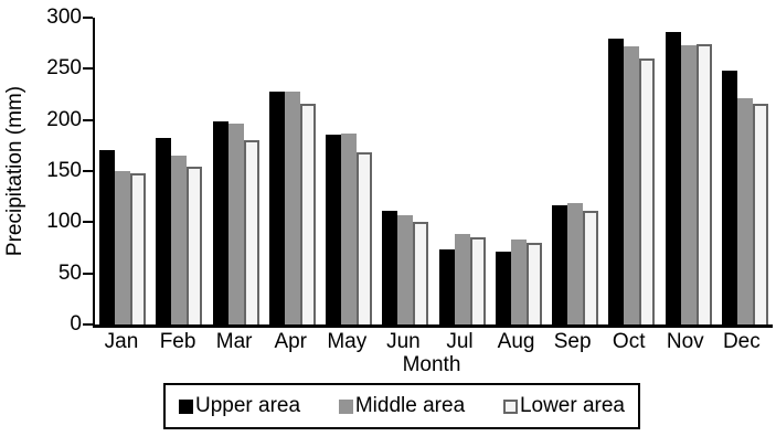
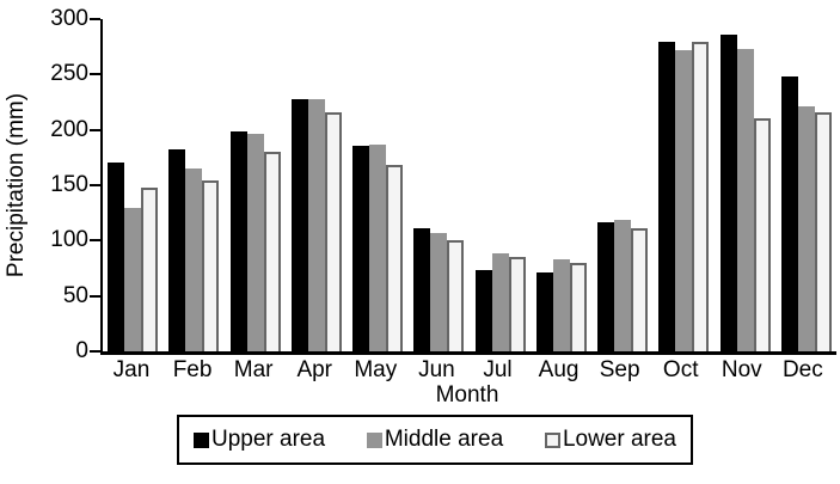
Middle area/Jan: 150 -> 130
Lower area/Oct: 260 -> 280
Lower area/Nov: 270 -> 210
